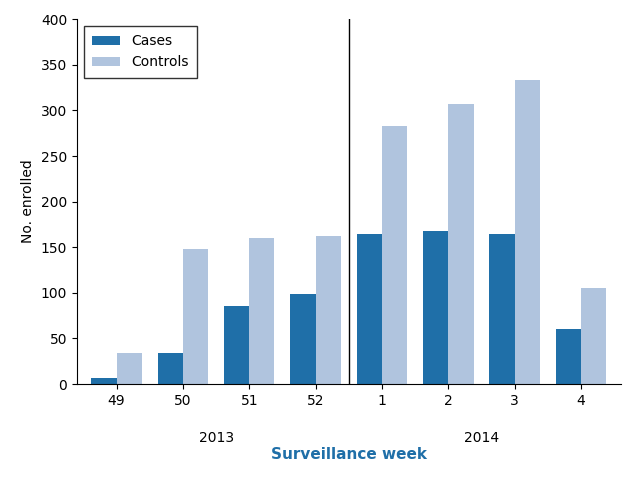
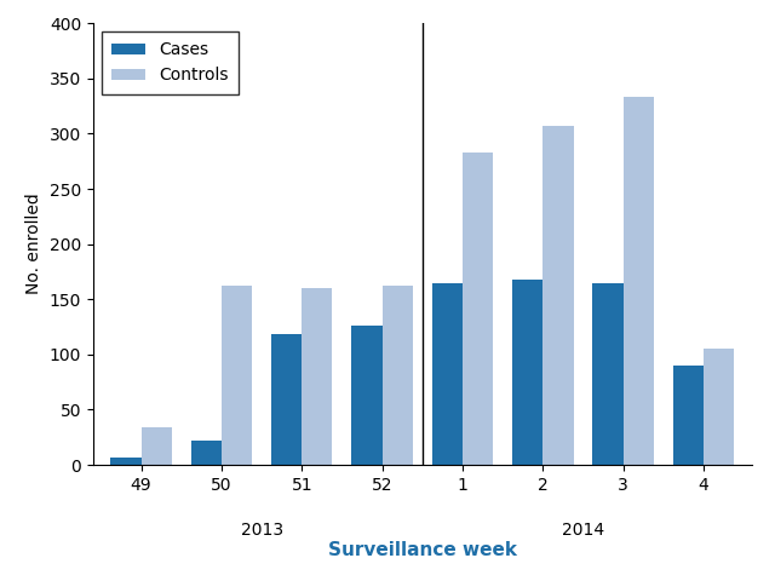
Cases/50: 34 -> 22
Controls/50: 148 -> 162
Cases/51: 86 -> 118
Cases/52: 99 -> 126
Cases/4: 60 -> 90
